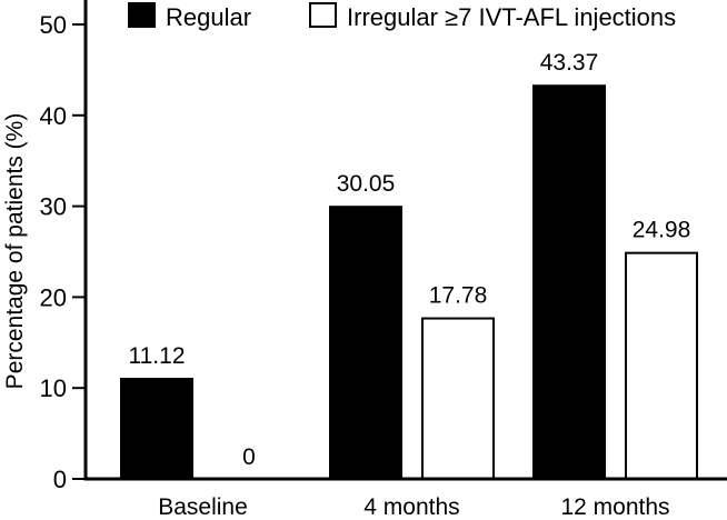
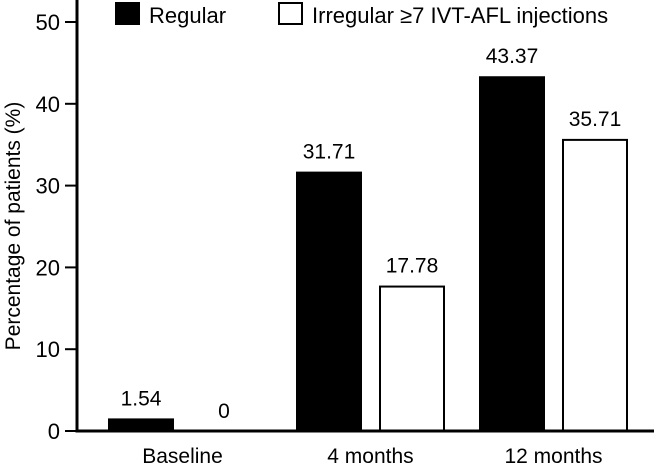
Regular/Baseline: 11.12 -> 1.54
Regular/4 months: 30.05 -> 31.71
Irregular ≥7 IVT-AFL injections/12 months: 24.98 -> 35.71
